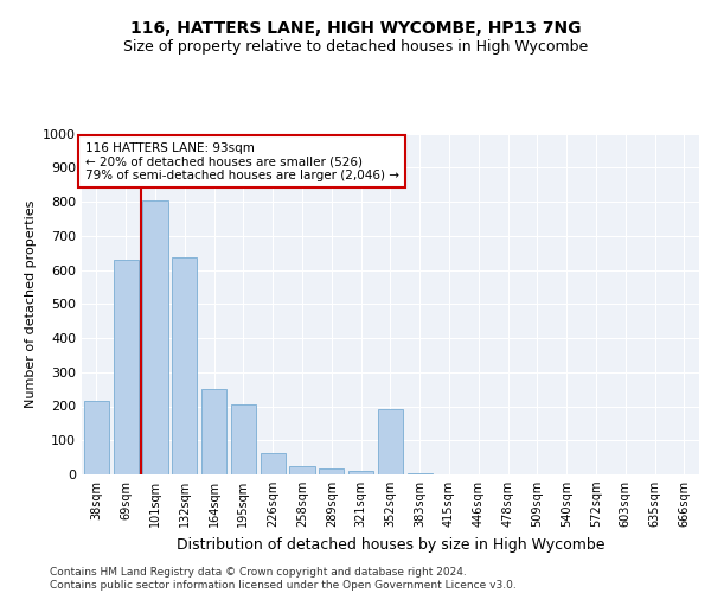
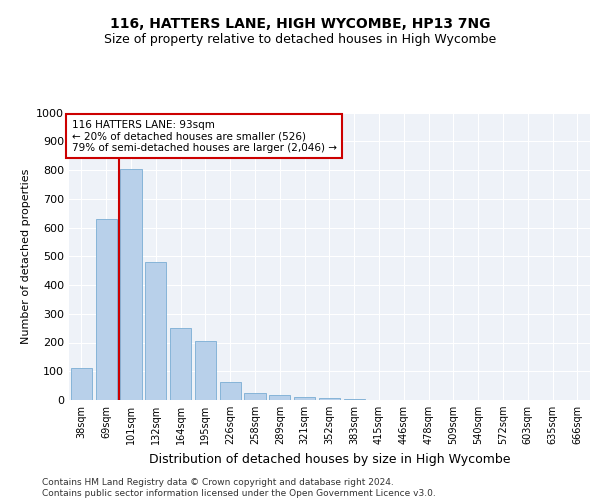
38sqm: 215 -> 110
132sqm: 635 -> 480
352sqm: 190 -> 8
